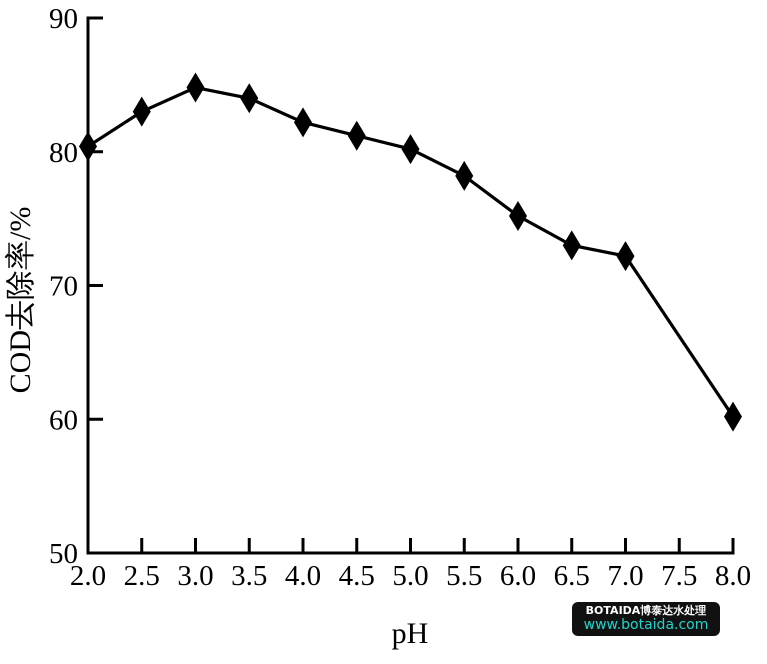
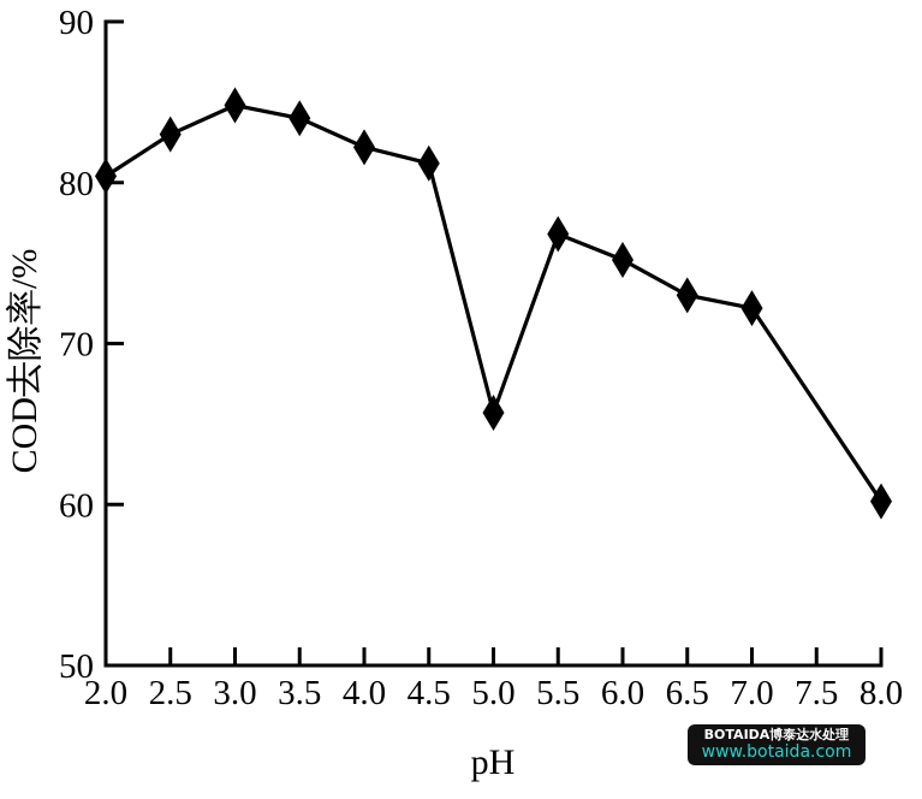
5.0: 80.2 -> 65.7
5.5: 78.2 -> 76.8
